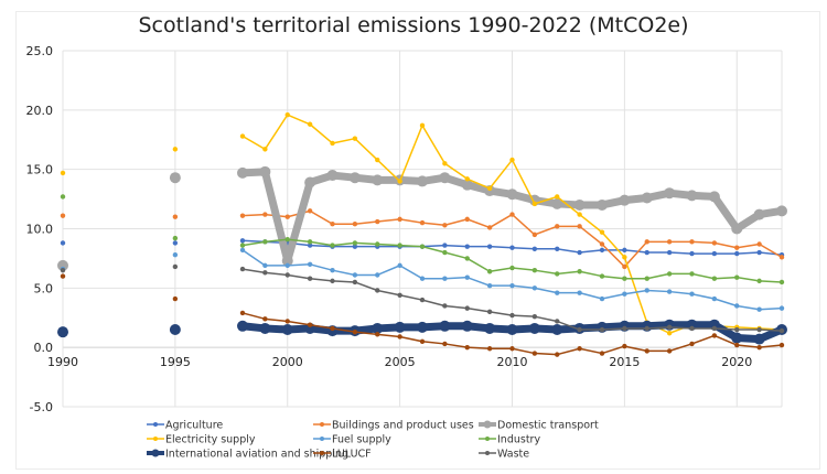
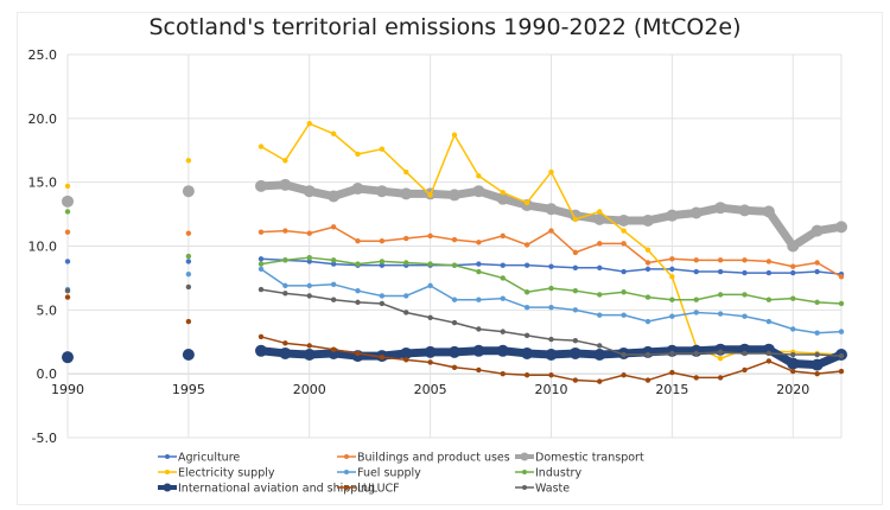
Domestic transport/1990: 6.9 -> 13.5
Domestic transport/2000: 7.3 -> 14.3
Buildings and product uses/2015: 6.8 -> 9.0
